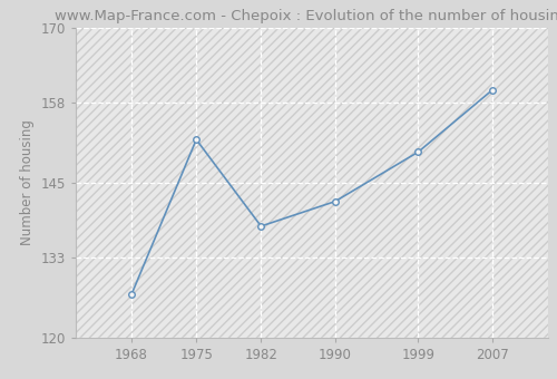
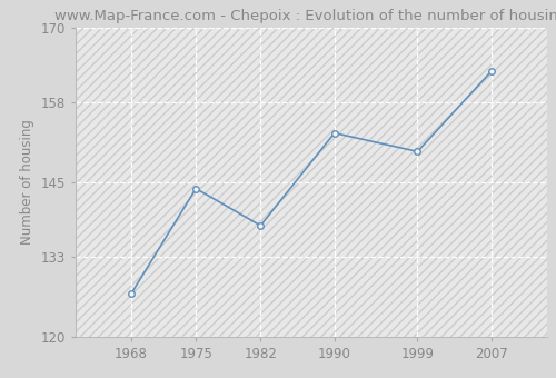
1975: 152 -> 144
1990: 142 -> 153
2007: 160 -> 163
